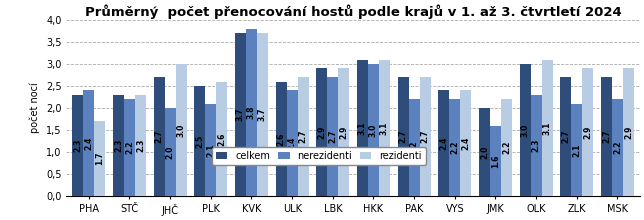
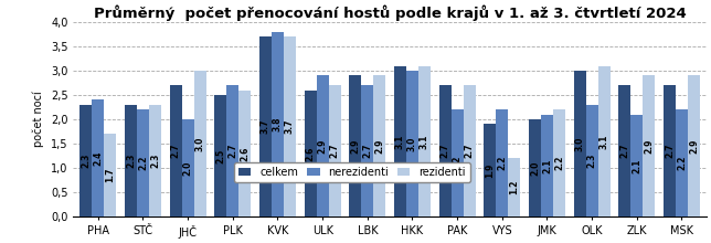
nerezidenti/PLK: 2.1 -> 2.7
nerezidenti/ULK: 2.4 -> 2.9
celkem/VYS: 2.4 -> 1.9
rezidenti/VYS: 2.4 -> 1.2
nerezidenti/JMK: 1.6 -> 2.1
